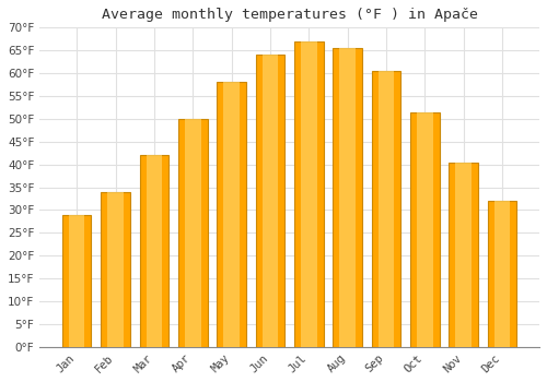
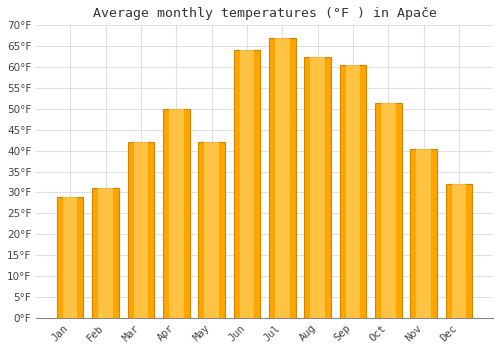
Feb: 34.0°F -> 31.0°F
May: 58.0°F -> 42.0°F
Aug: 65.5°F -> 62.5°F
